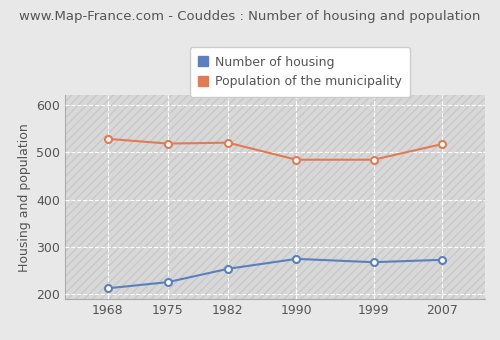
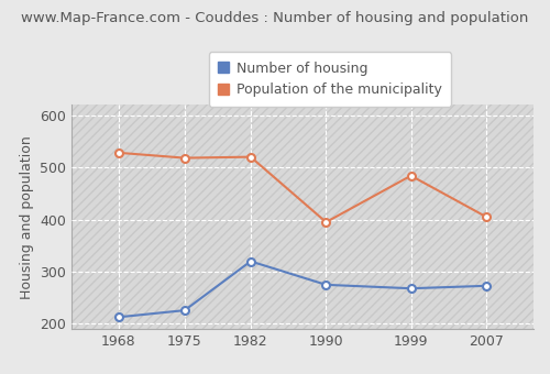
Number of housing/1982: 254 -> 320
Population of the municipality/1990: 484 -> 395
Population of the municipality/2007: 517 -> 405
